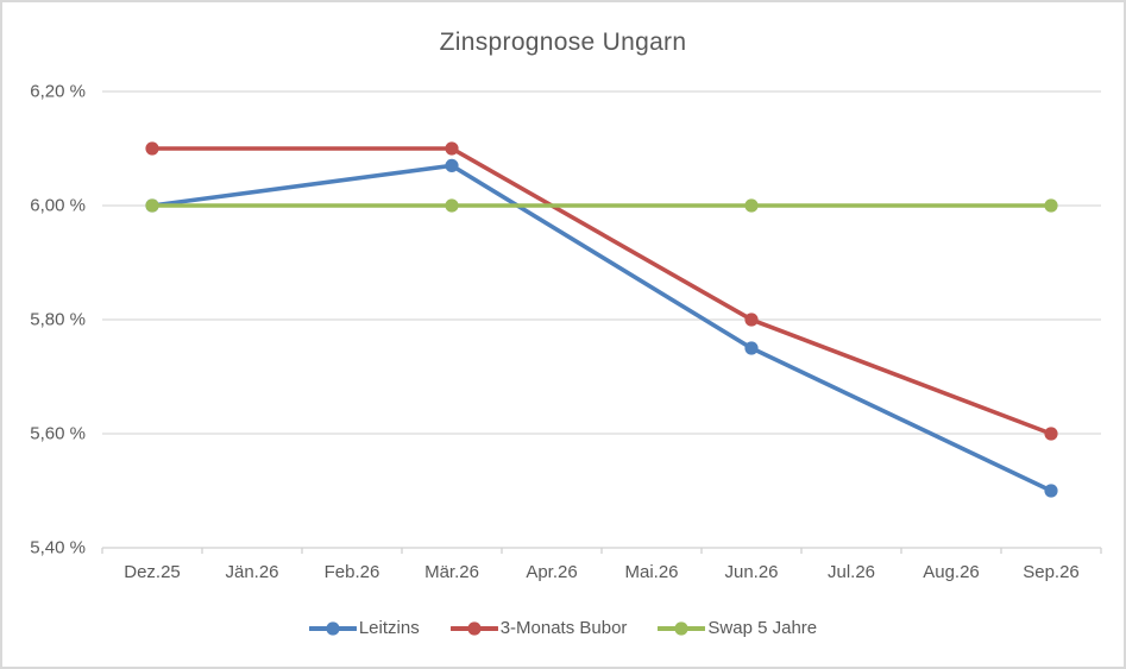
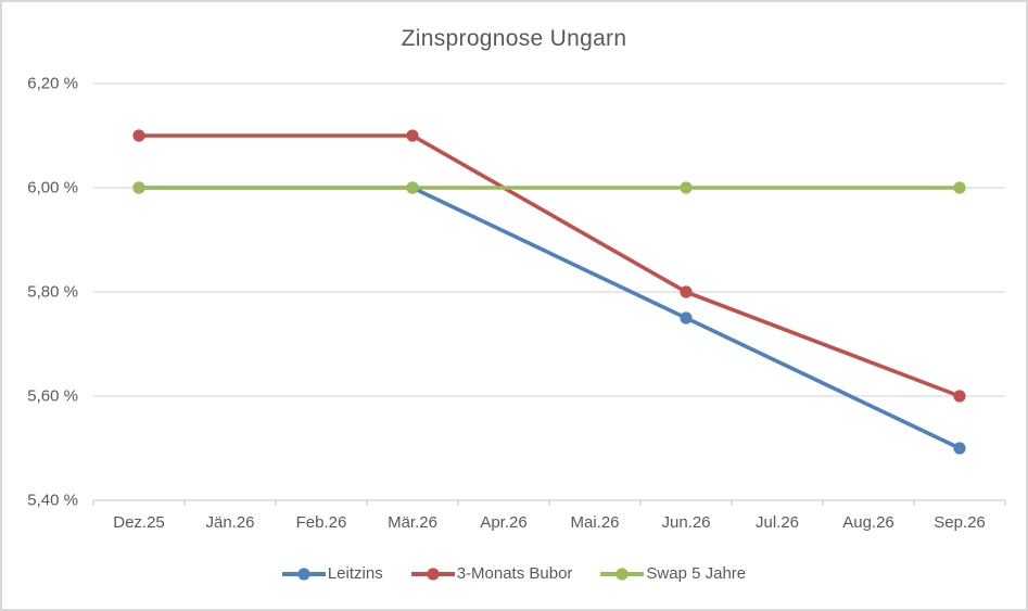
Leitzins/Mär.26: 6,07% -> 6,00%
